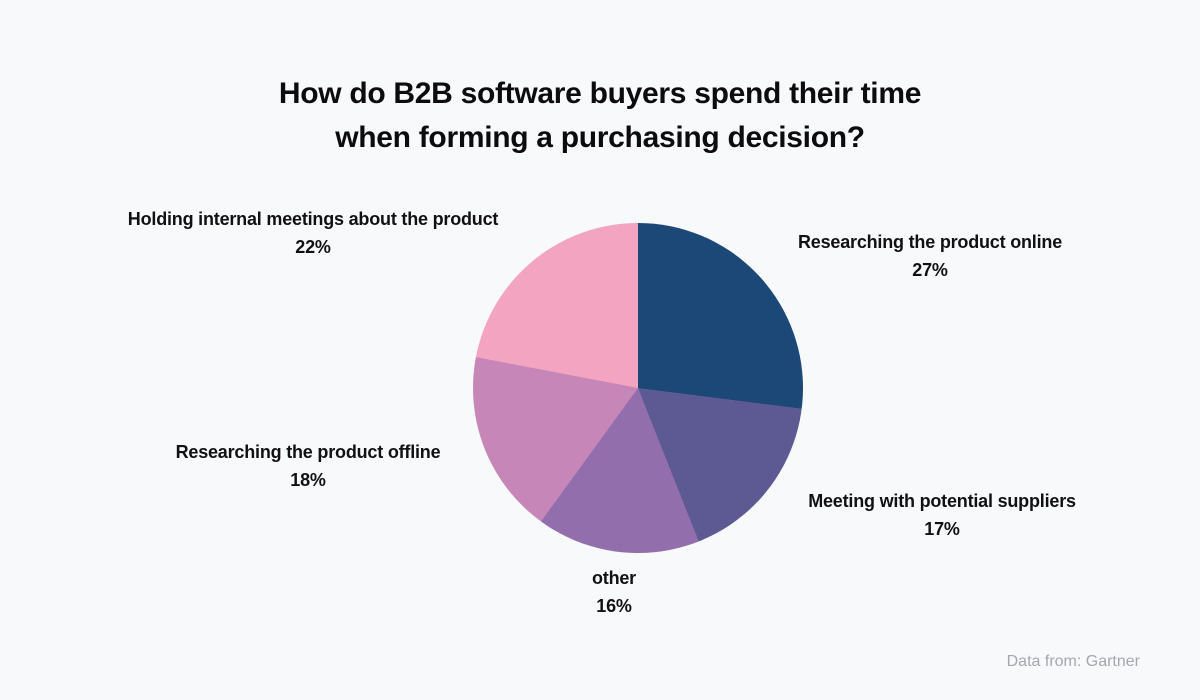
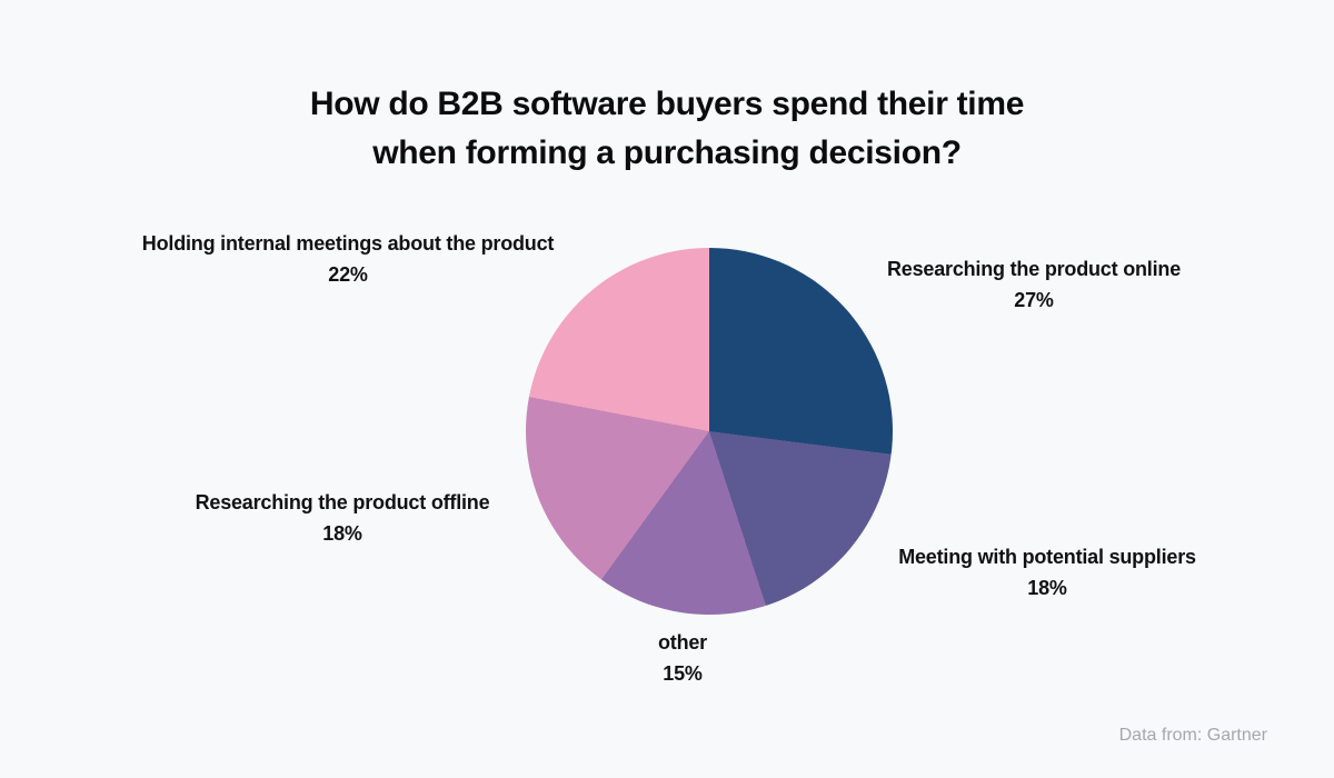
Meeting with potential suppliers: 17% -> 18%
other: 16% -> 15%
